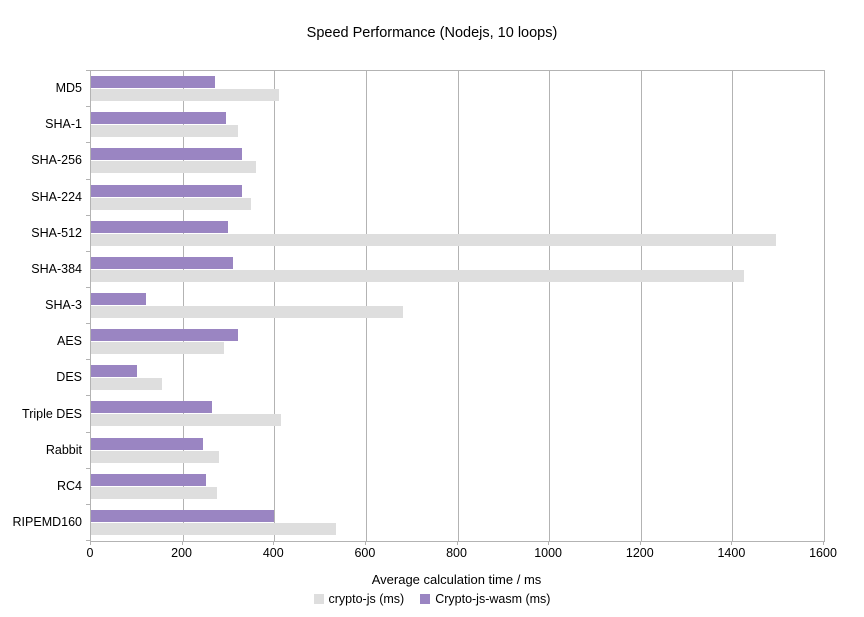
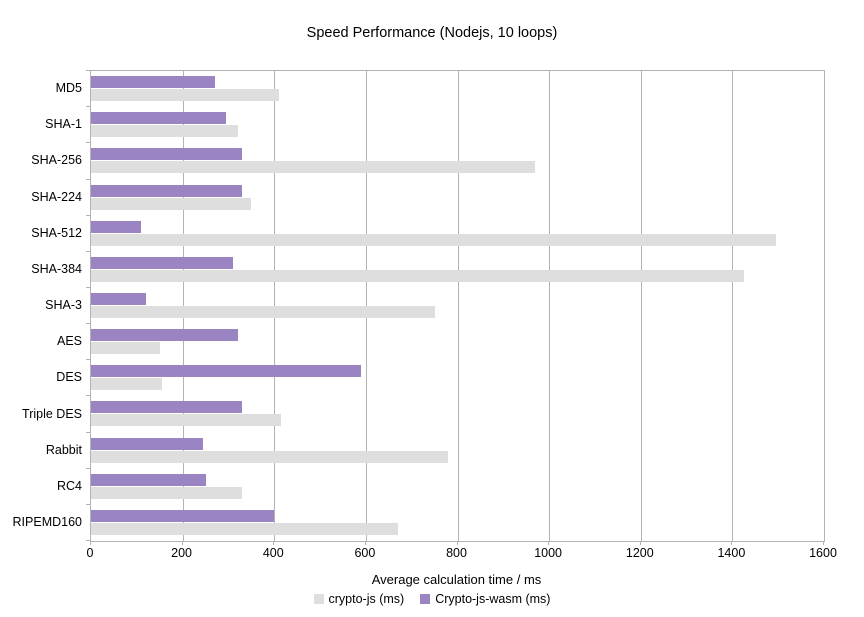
crypto-js (ms)/SHA-256: 360 -> 970
Crypto-js-wasm (ms)/SHA-512: 300 -> 110
crypto-js (ms)/SHA-3: 680 -> 750
crypto-js (ms)/AES: 290 -> 150
Crypto-js-wasm (ms)/DES: 100 -> 590
Crypto-js-wasm (ms)/Triple DES: 260 -> 330
crypto-js (ms)/Rabbit: 280 -> 780
crypto-js (ms)/RC4: 280 -> 330
crypto-js (ms)/RIPEMD160: 540 -> 670
